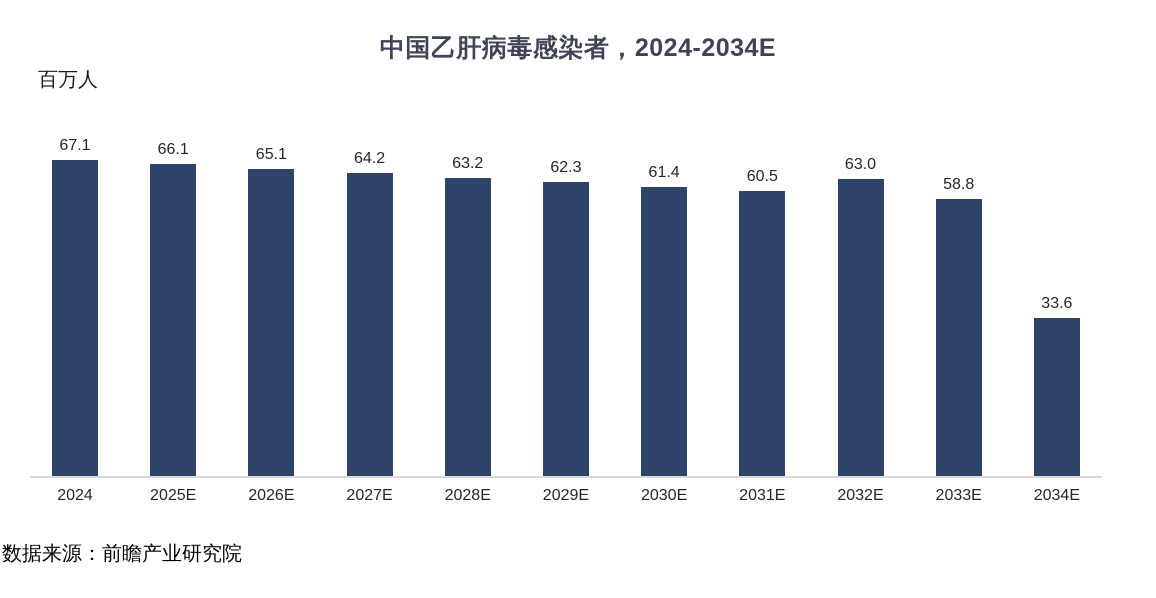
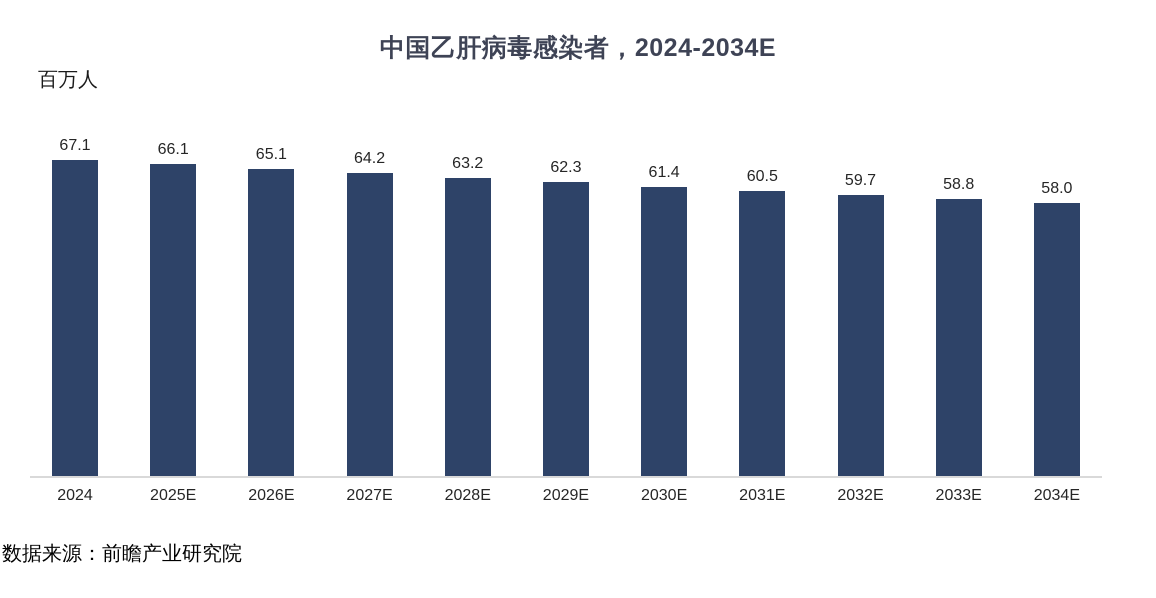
2032E: 63.0 -> 59.7
2034E: 33.6 -> 58.0
